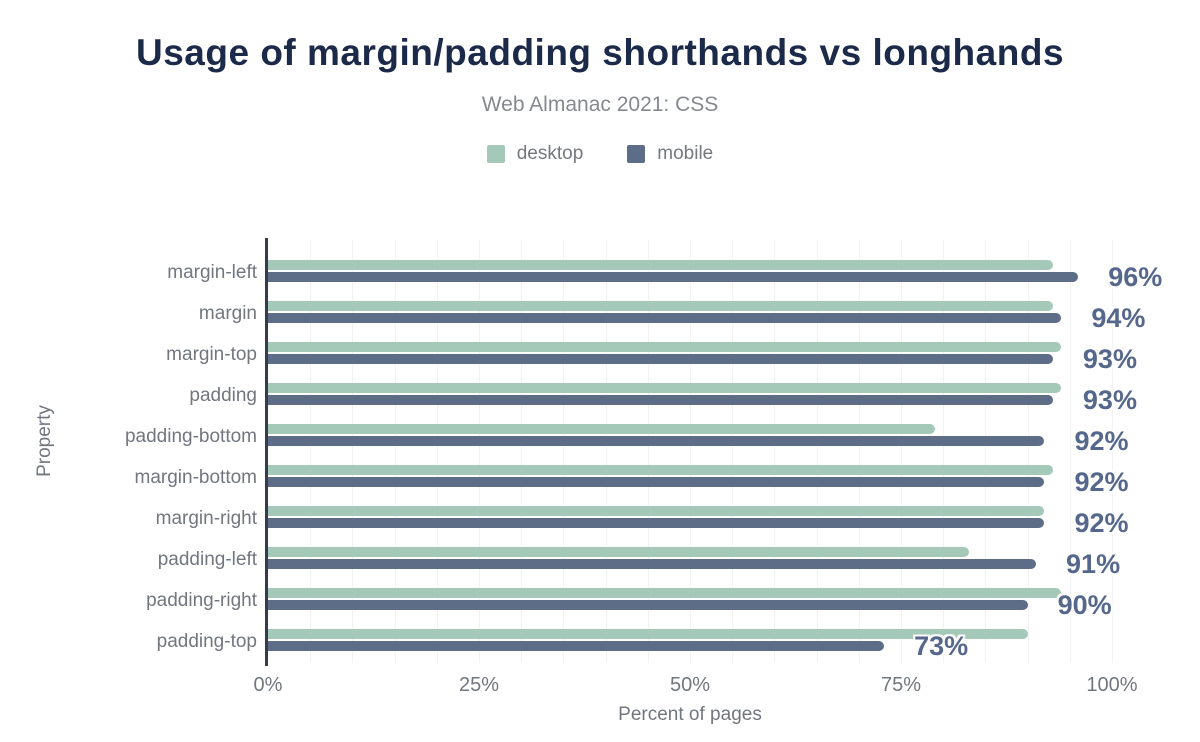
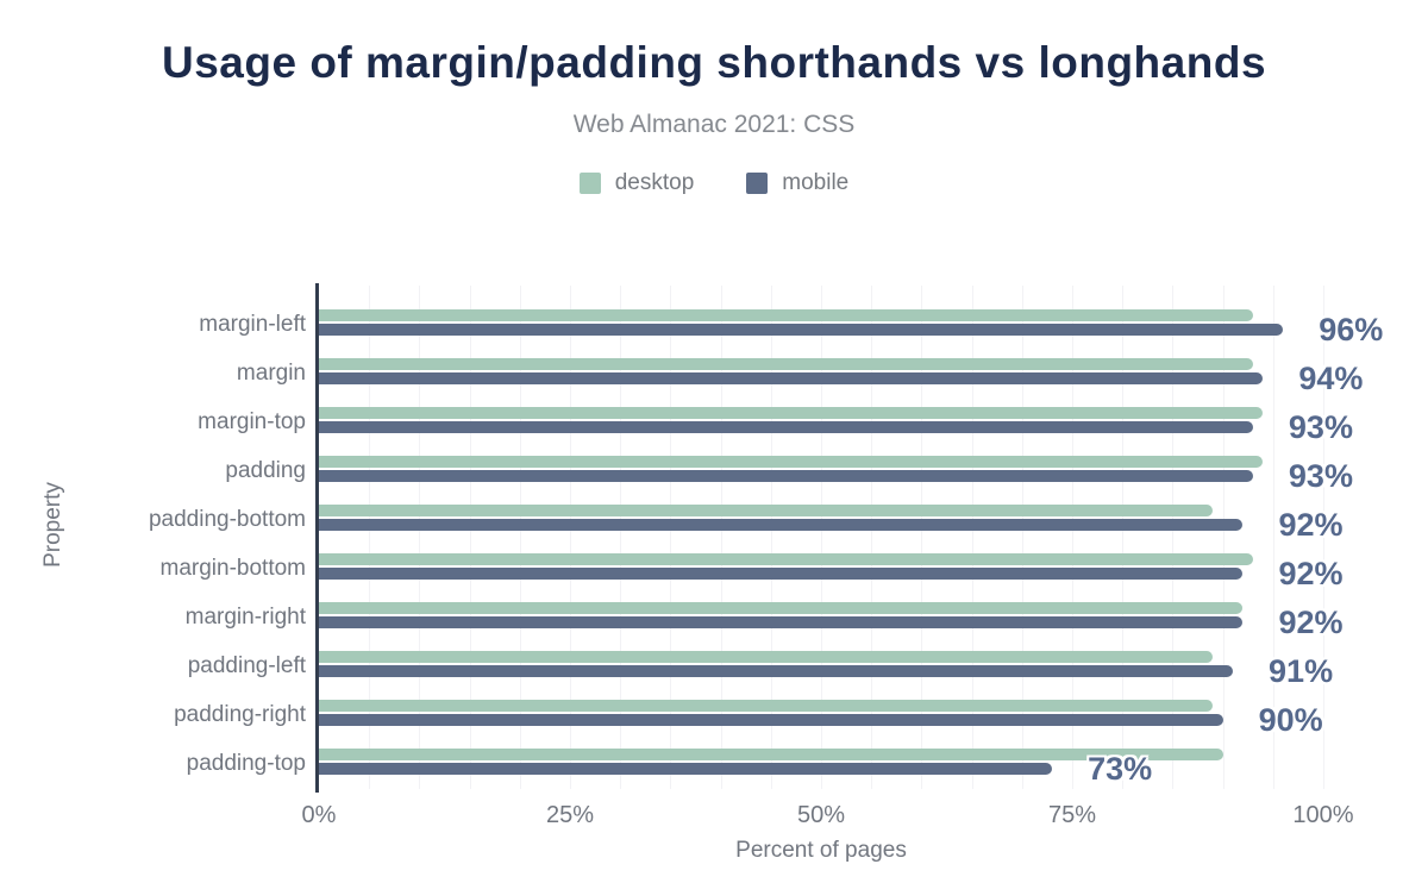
desktop/padding-bottom: 79% -> 89%
desktop/padding-left: 83% -> 89%
desktop/padding-right: 94% -> 89%
